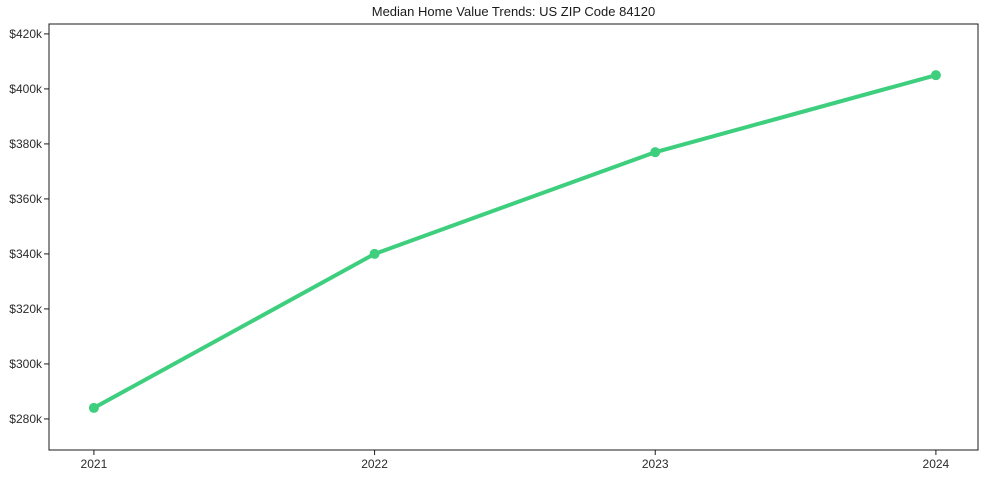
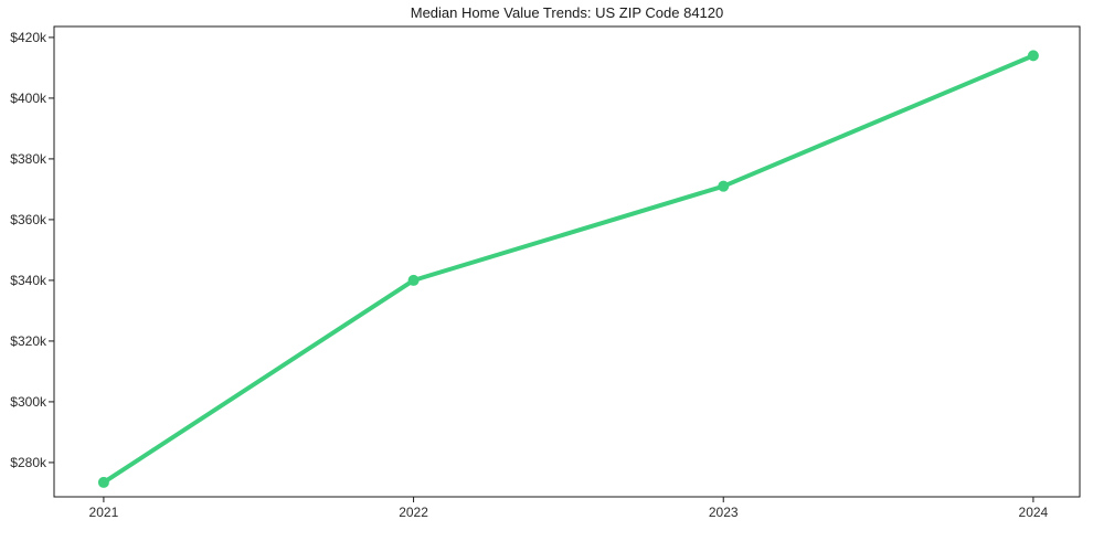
2021: $284k -> $273k
2023: $377k -> $371k
2024: $405k -> $414k
